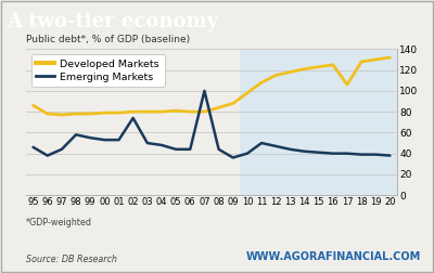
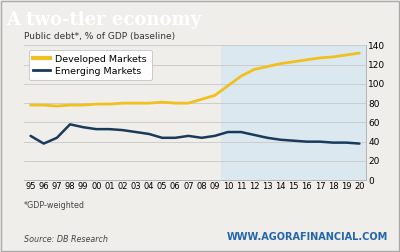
Developed Markets/95: 86 -> 78
Emerging Markets/02: 74 -> 52
Emerging Markets/07: 100 -> 46
Emerging Markets/09: 36 -> 46
Emerging Markets/10: 40 -> 50
Developed Markets/17: 106 -> 127
